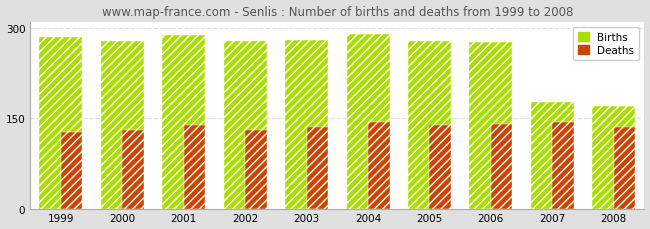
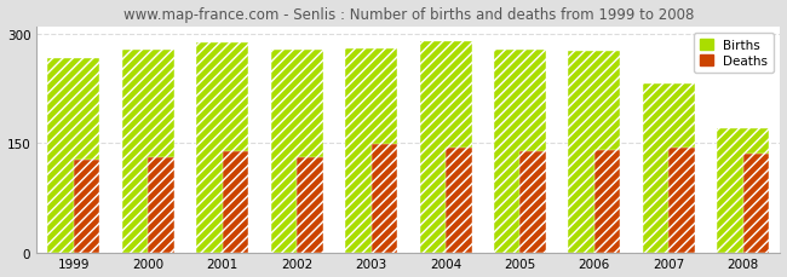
Births/1999: 285 -> 266
Deaths/2003: 136 -> 148
Births/2007: 176 -> 232
